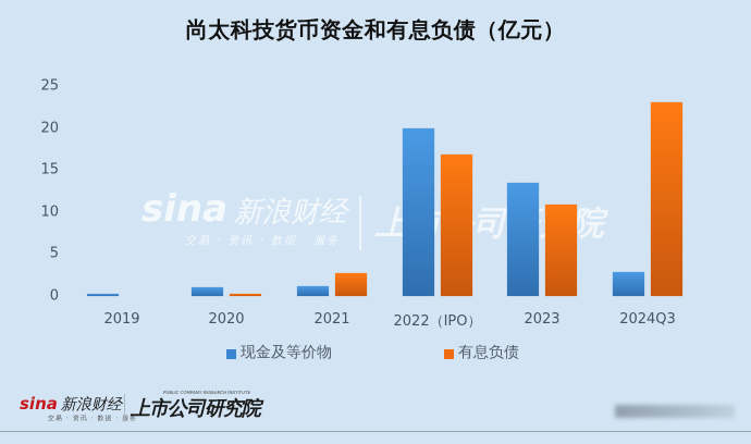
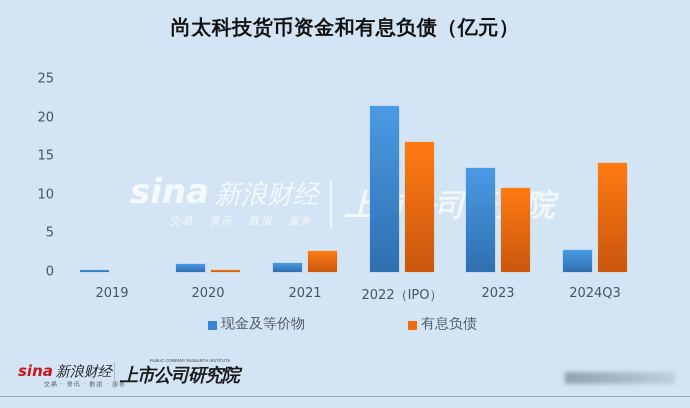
现金及等价物/2022（IPO）: 20 -> 22
有息负债/2024Q3: 23 -> 14
